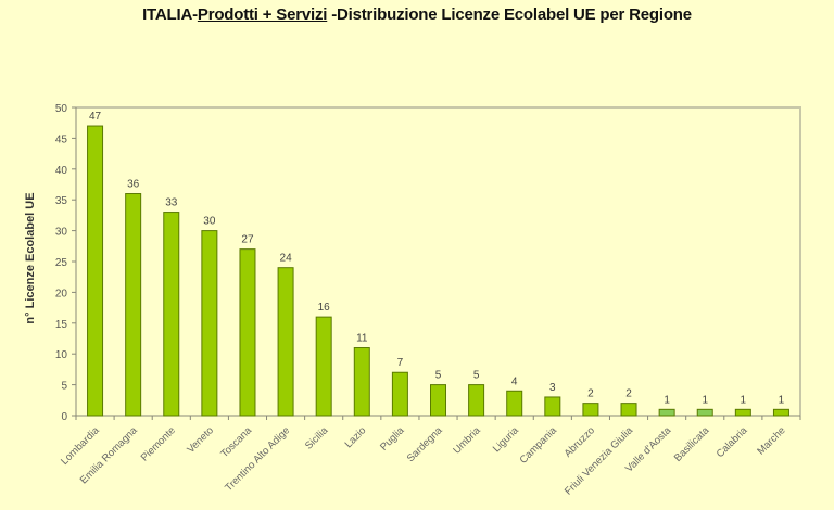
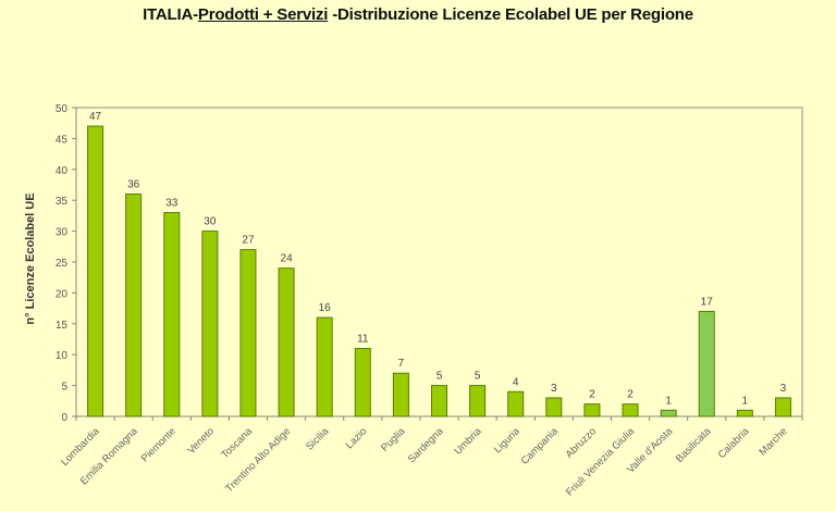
Basilicata: 1 -> 17
Marche: 1 -> 3
